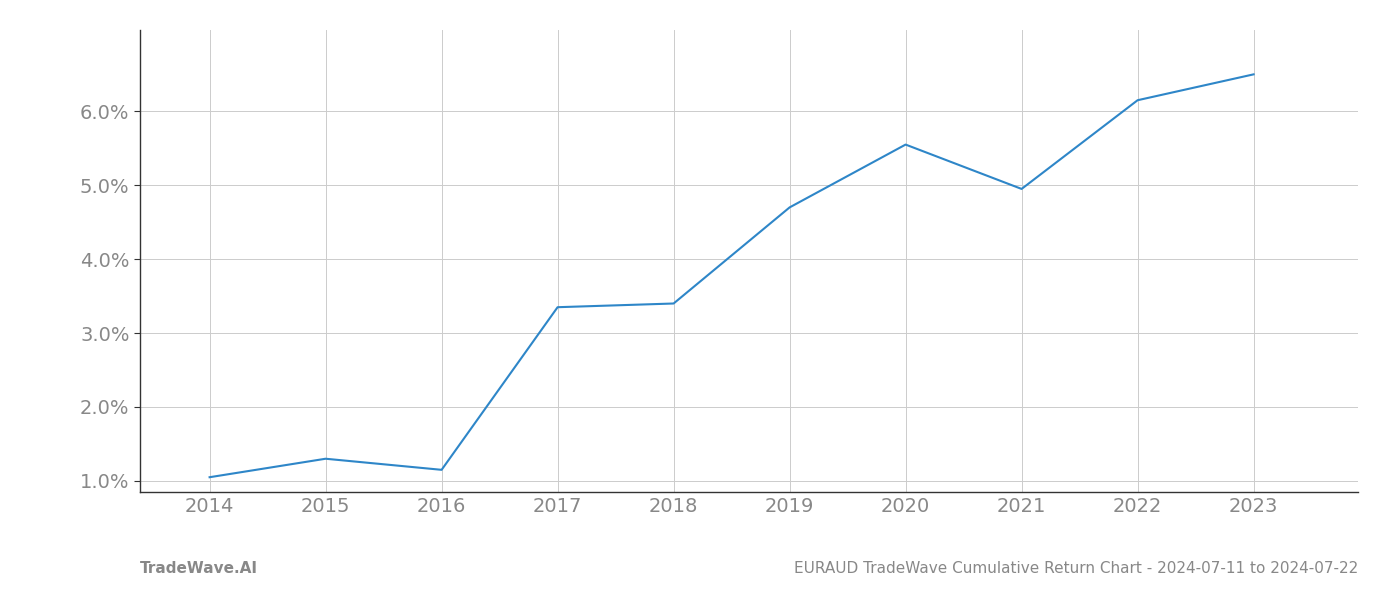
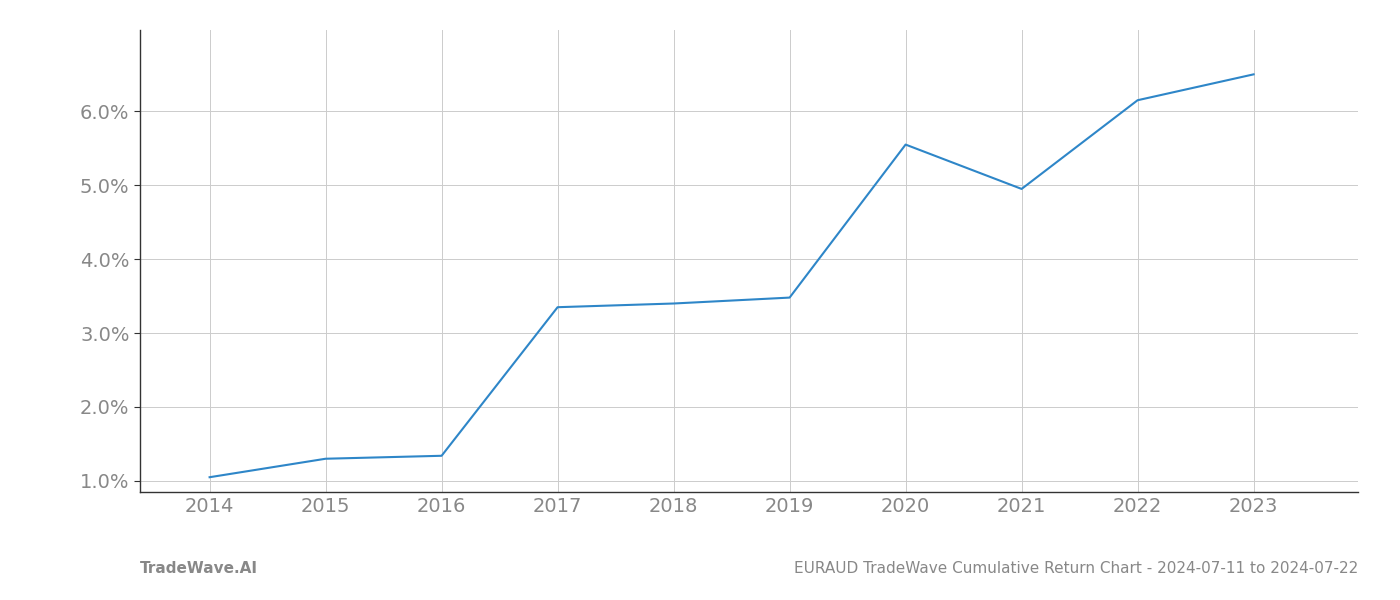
2016: 1.15% -> 1.34%
2019: 4.70% -> 3.48%
